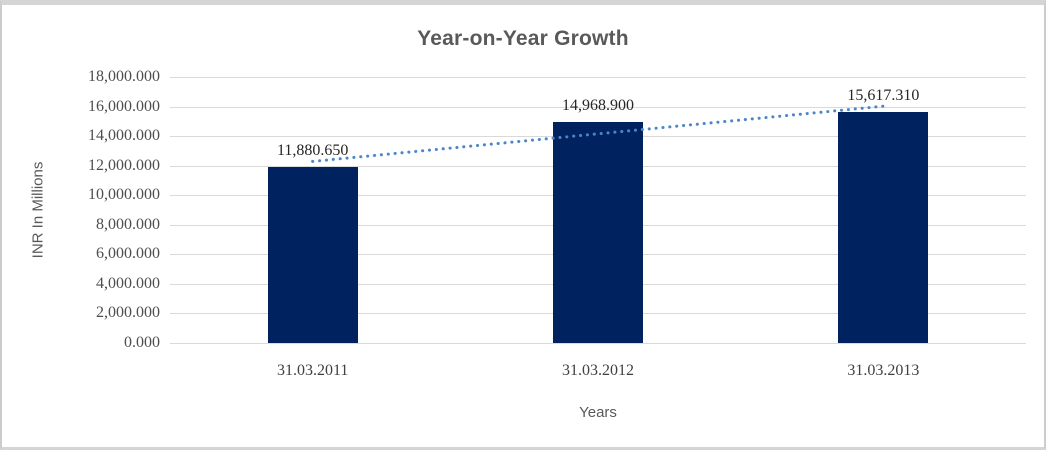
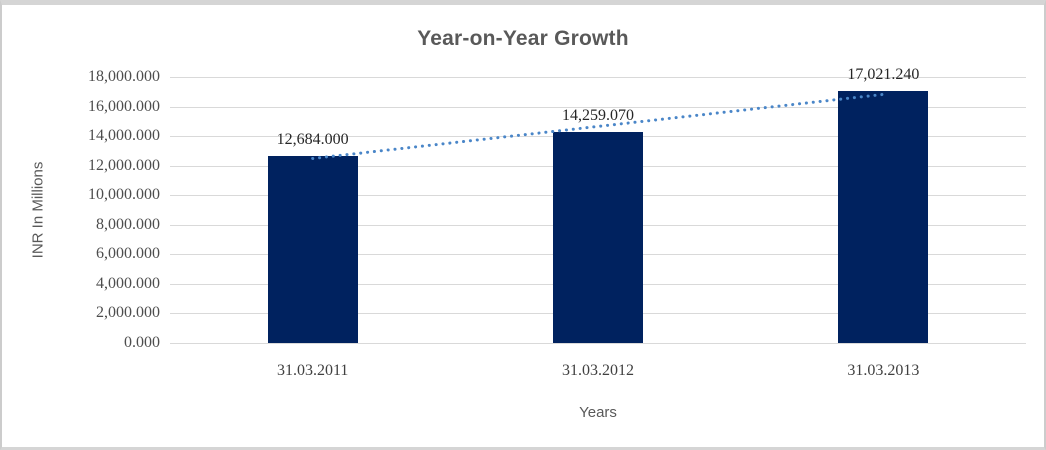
31.03.2011: 11,880.650 -> 12,684.000
31.03.2012: 14,968.900 -> 14,259.070
31.03.2013: 15,617.310 -> 17,021.240
